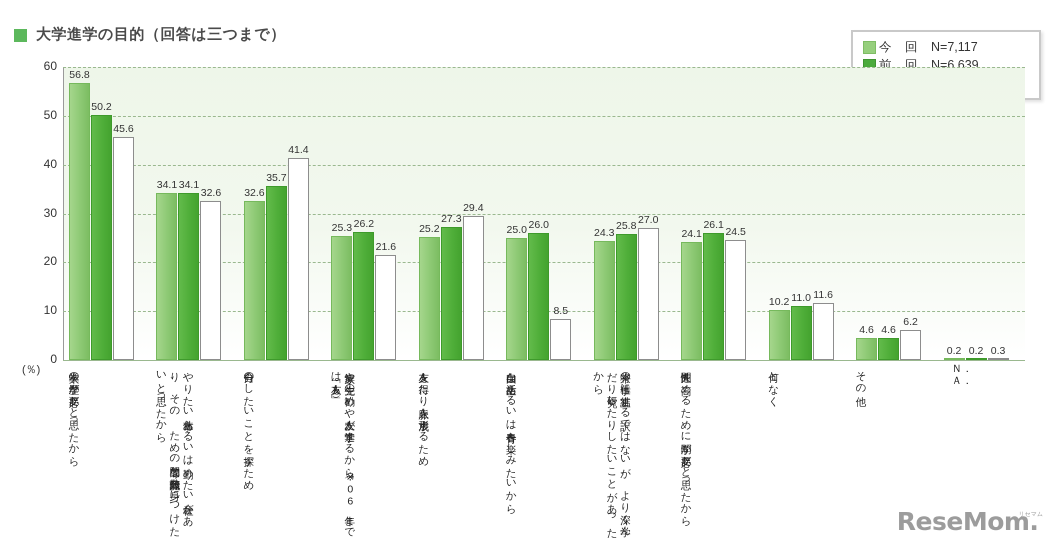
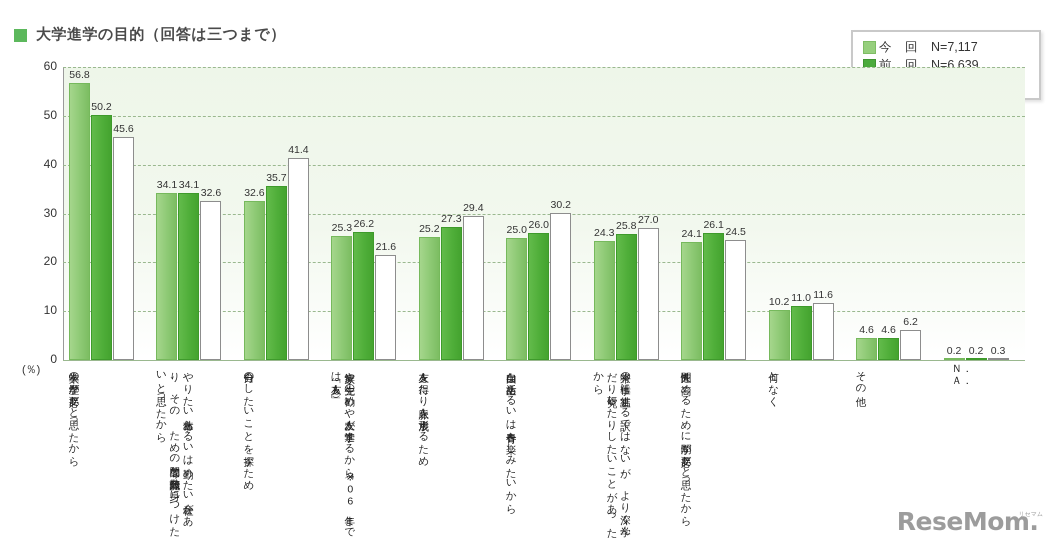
前々回/自由な生活あるいは青春を楽しみたいから: 8.5 -> 30.2
